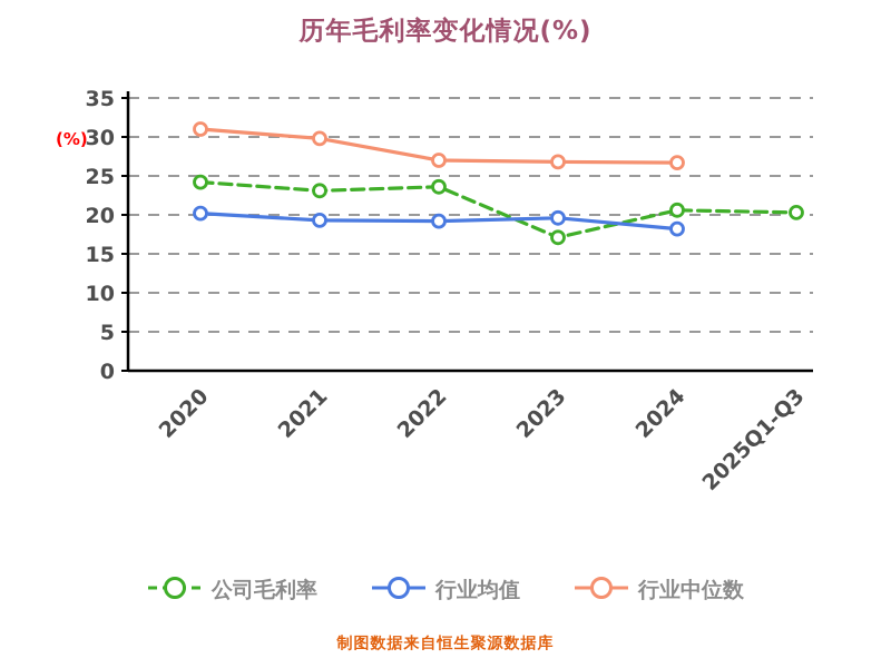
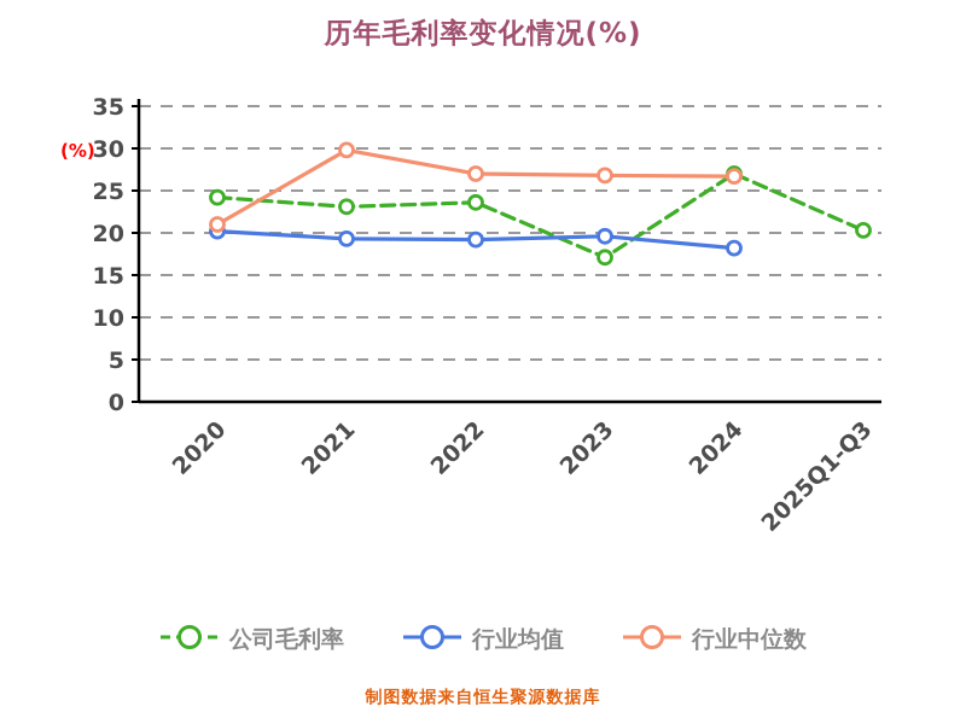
行业中位数/2020: 31 -> 21
公司毛利率/2024: 21 -> 27
